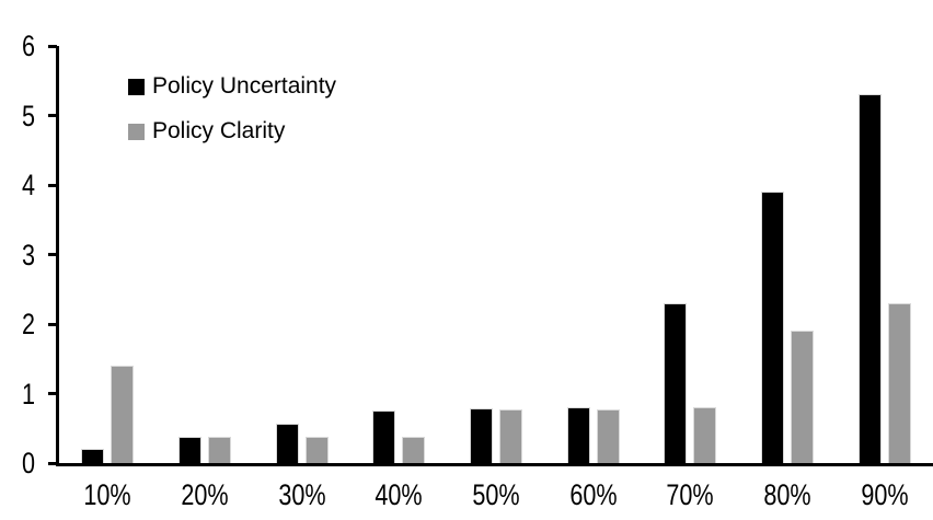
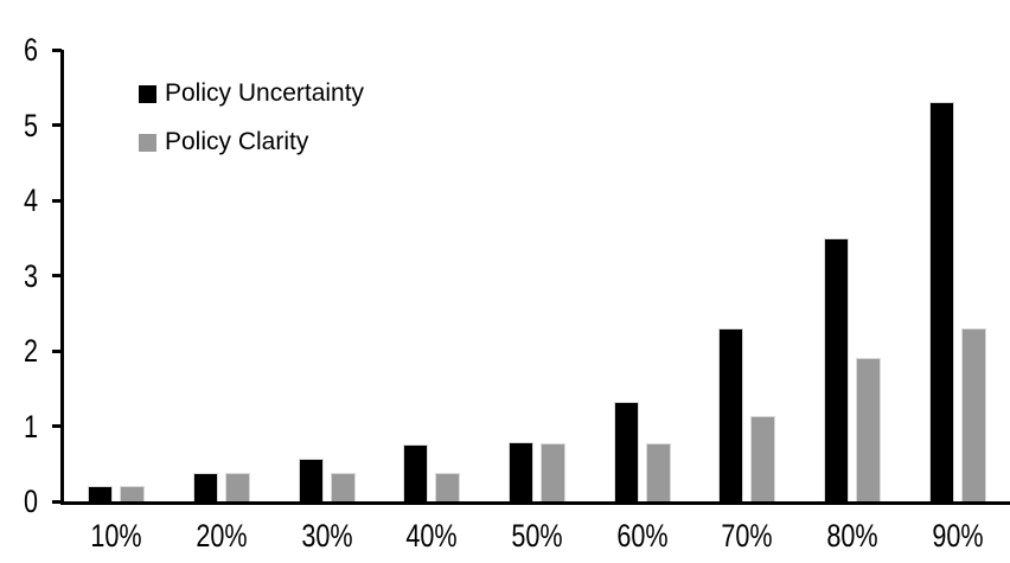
Policy Clarity/10%: 1.4 -> 0.2
Policy Uncertainty/60%: 0.8 -> 1.3
Policy Clarity/70%: 0.8 -> 1.1
Policy Uncertainty/80%: 3.9 -> 3.5
